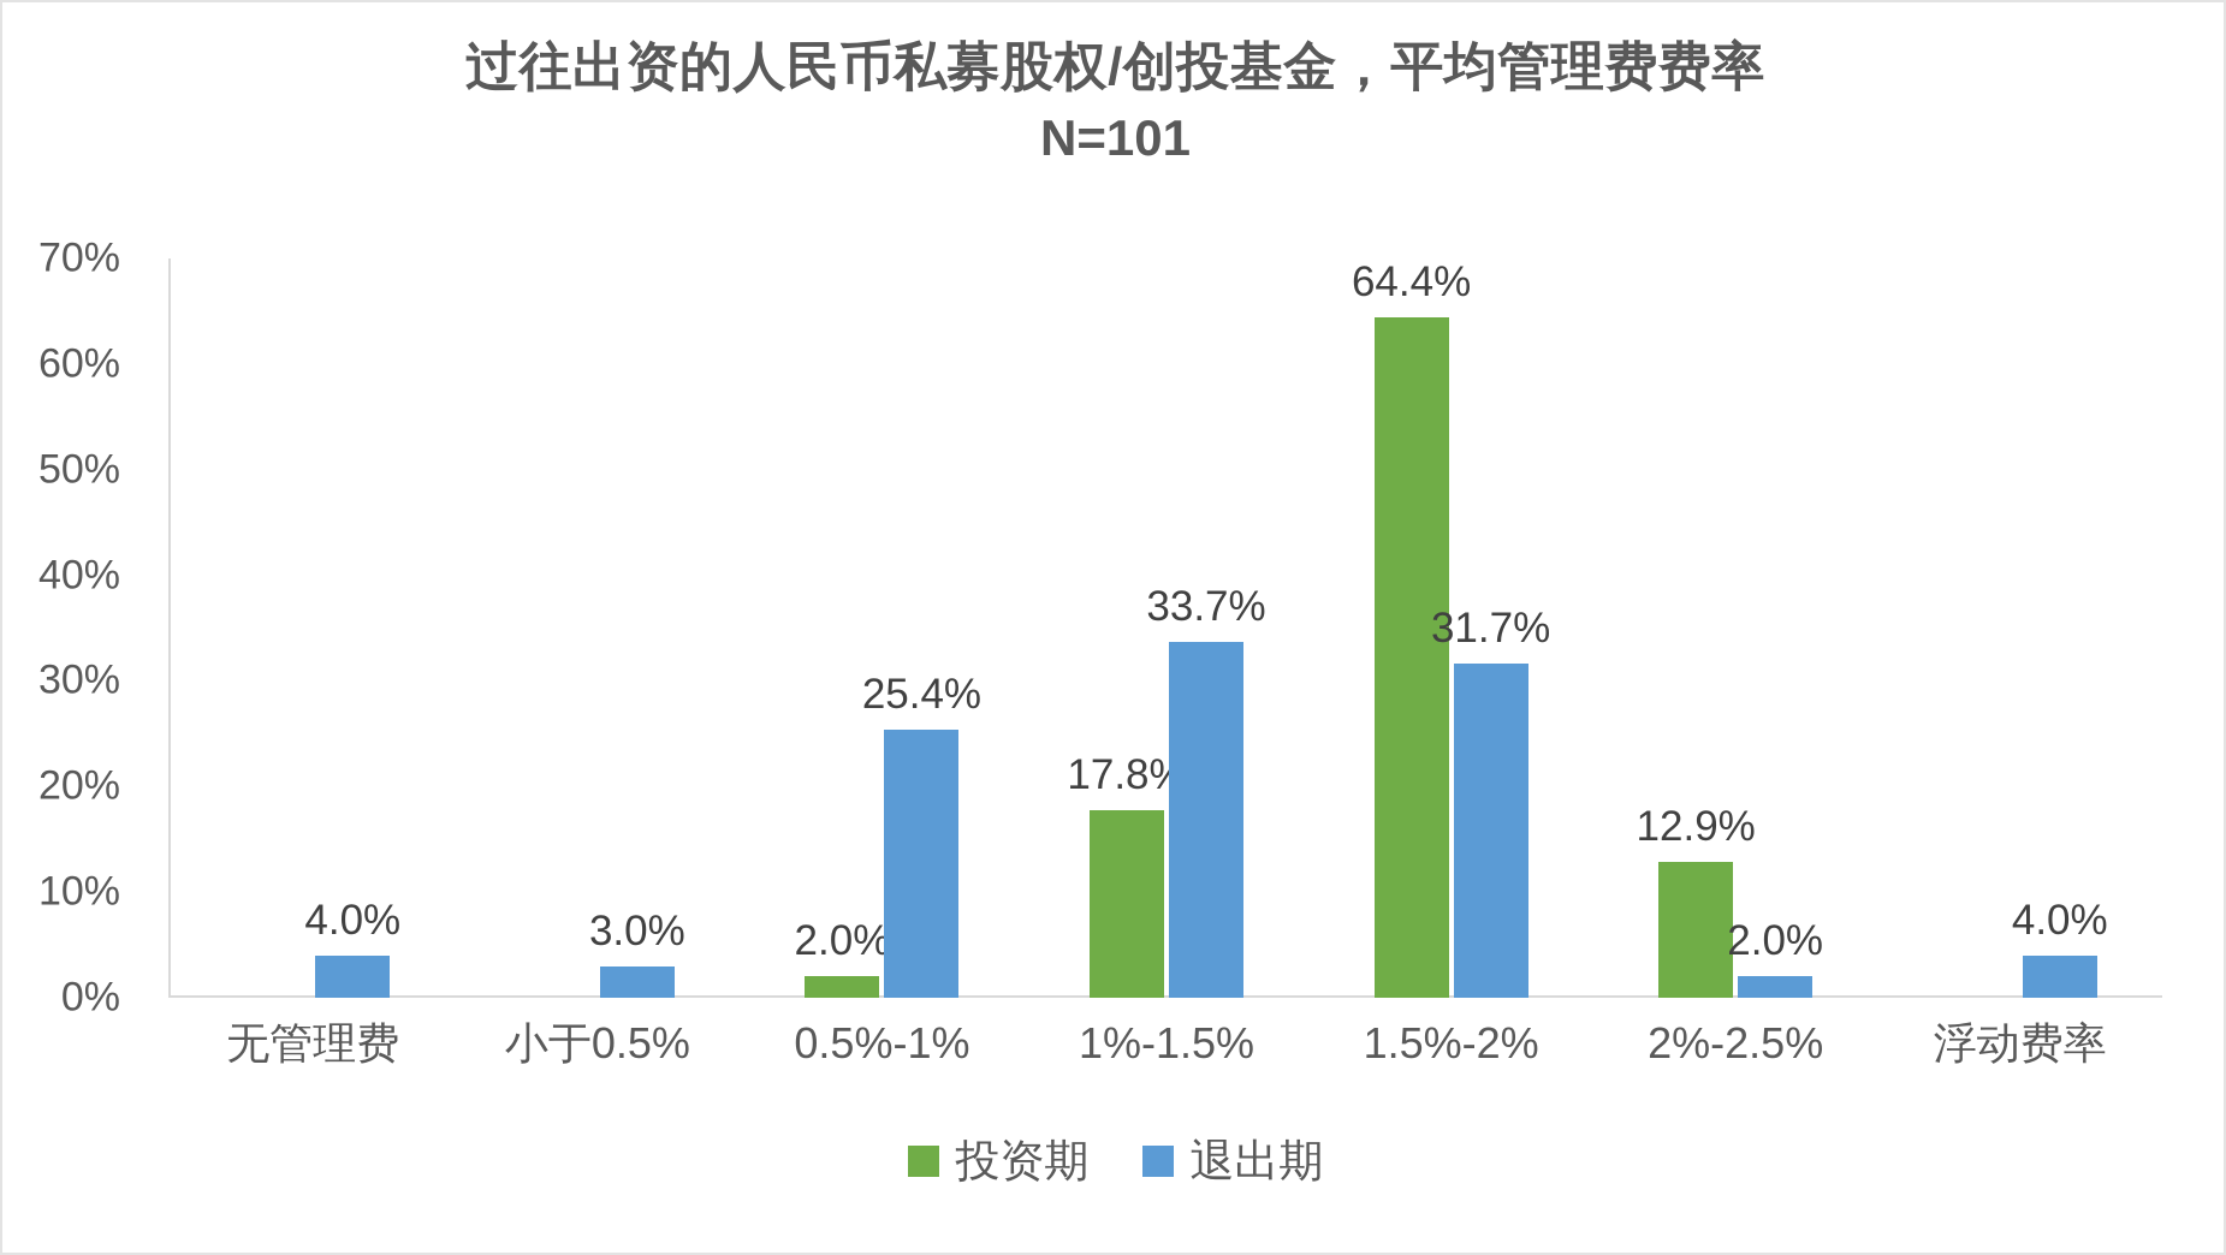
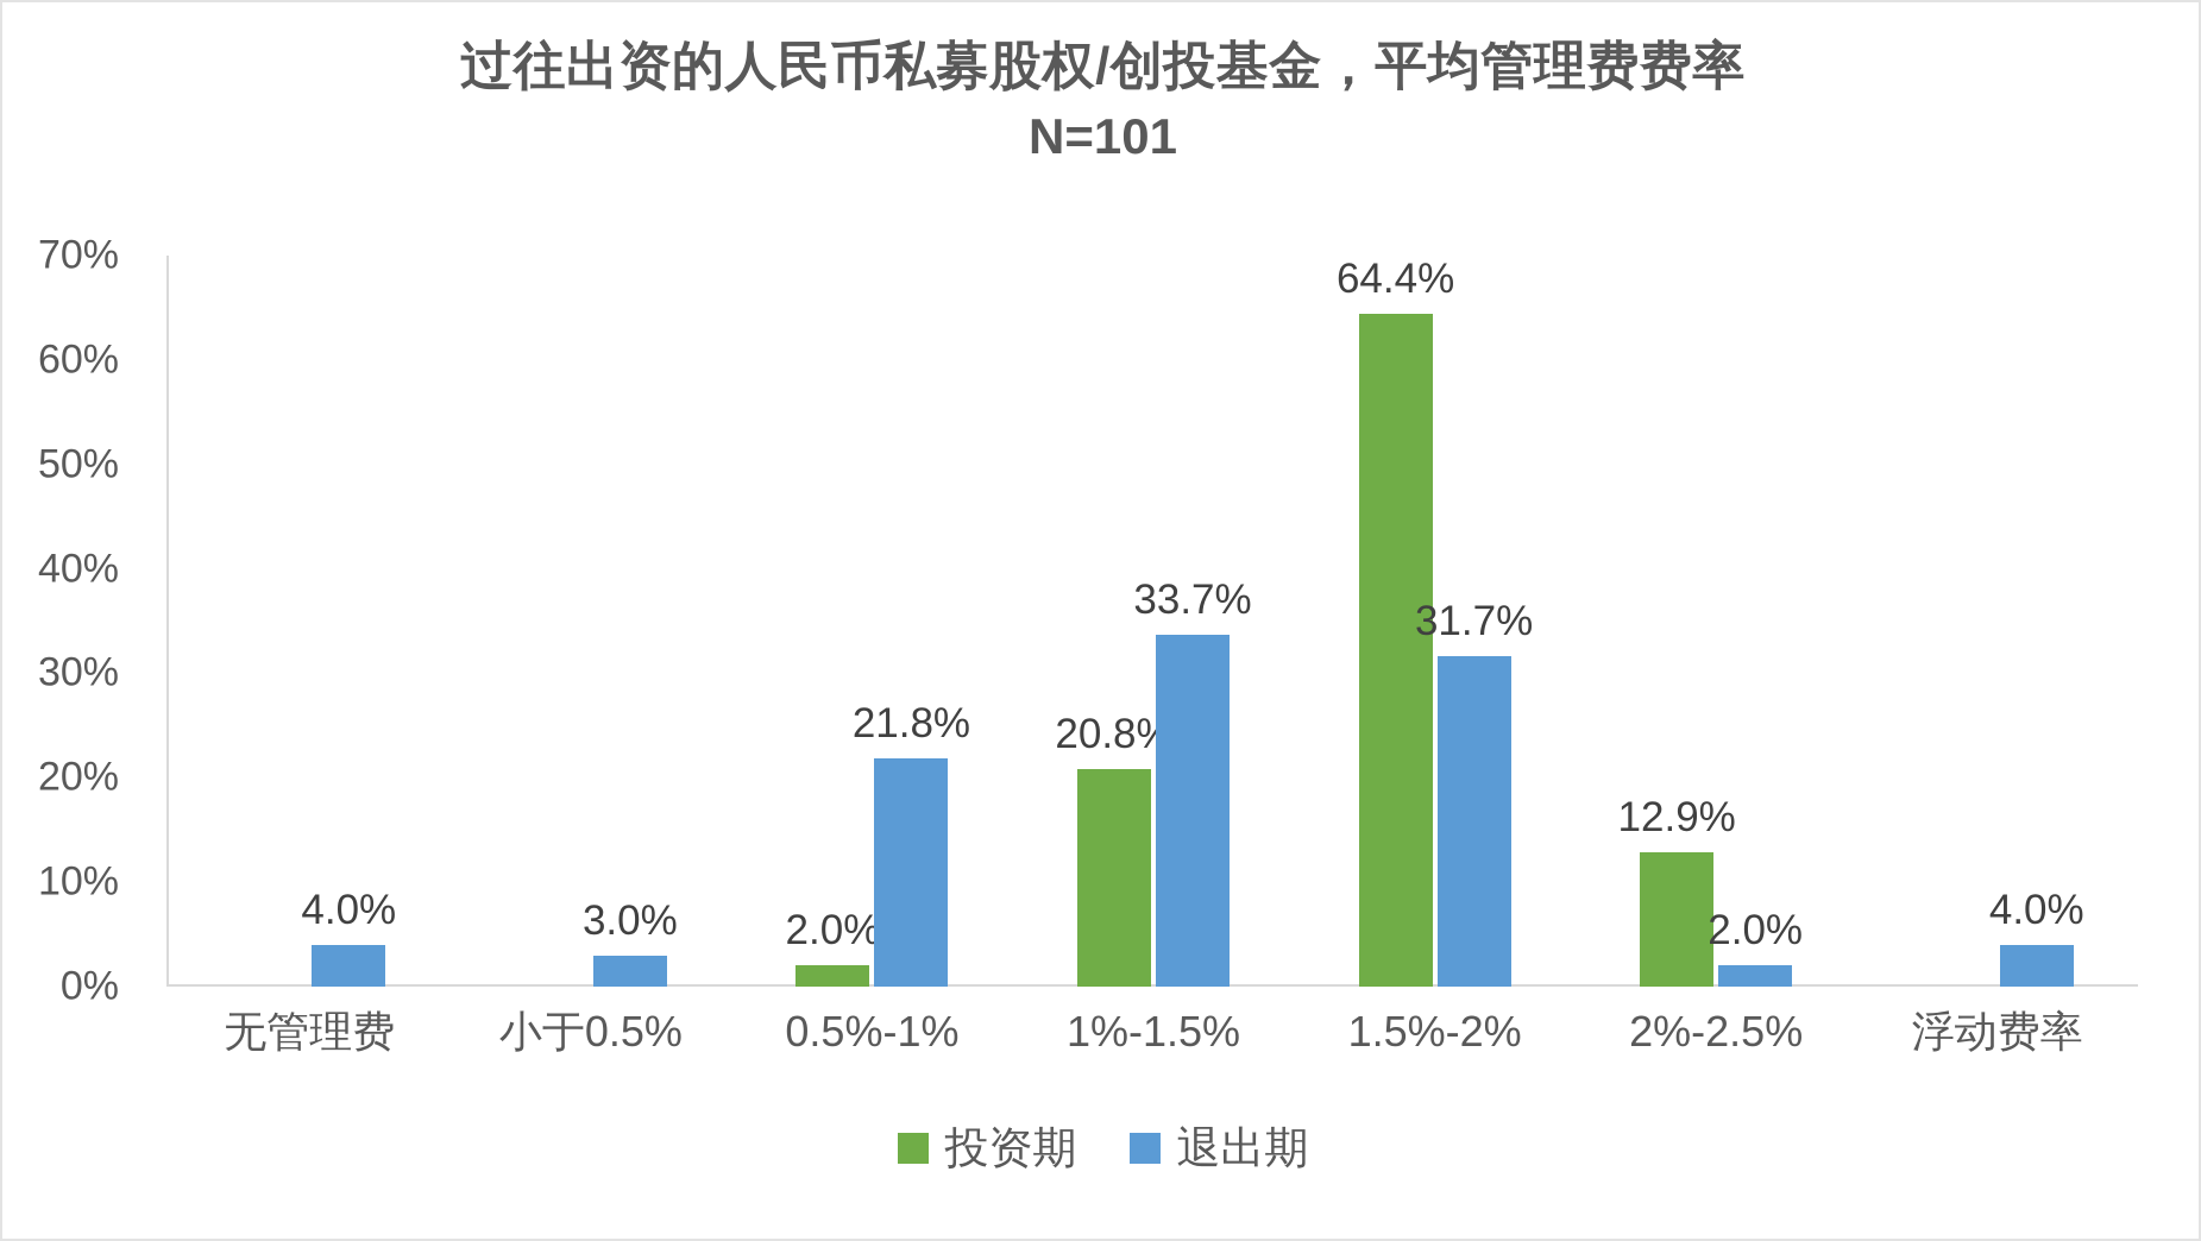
退出期/0.5%-1%: 25.4% -> 21.8%
投资期/1%-1.5%: 17.8% -> 20.8%
